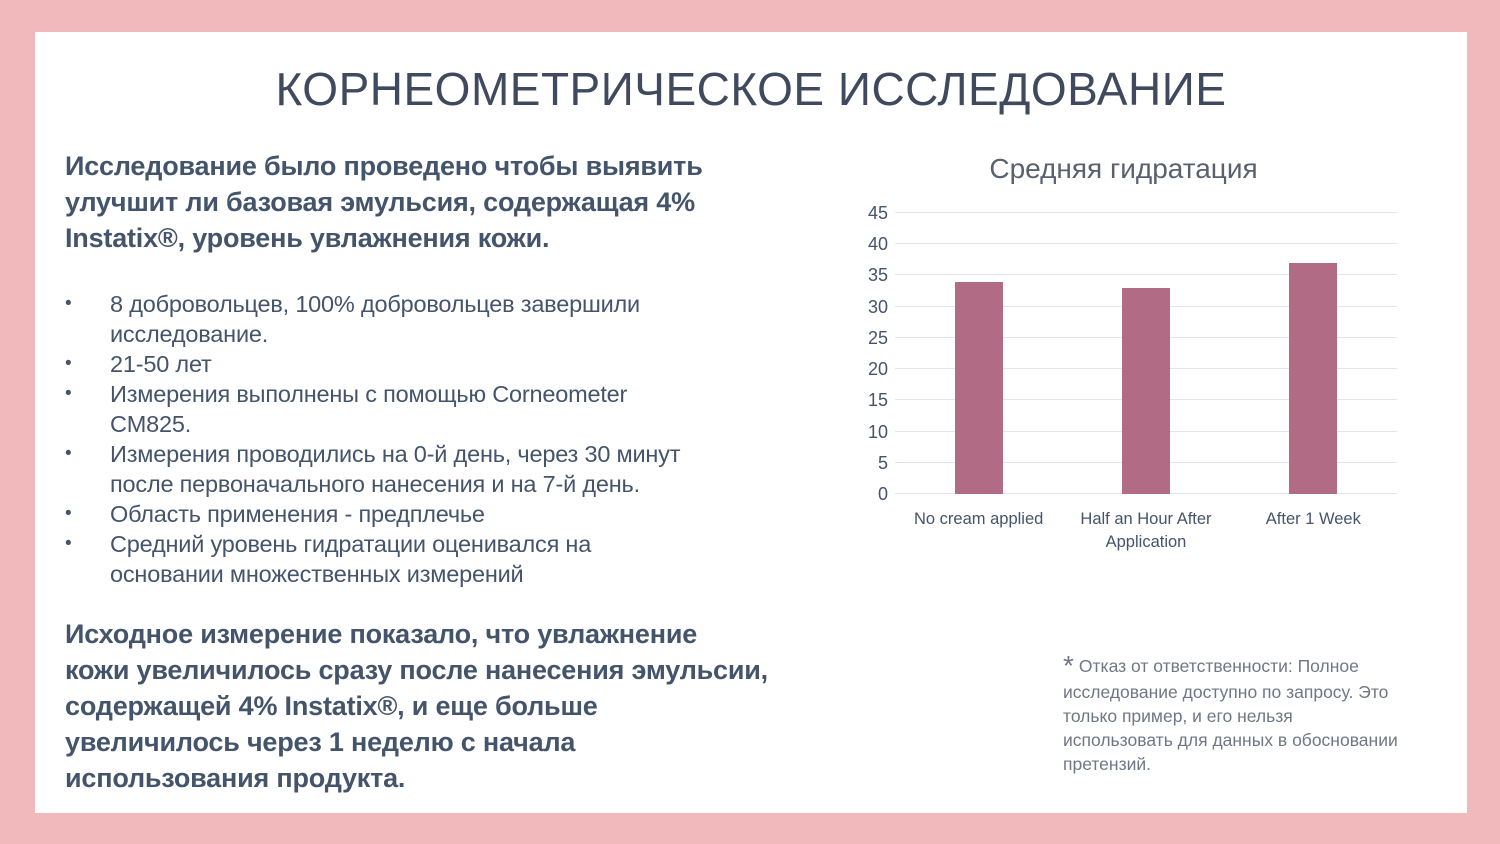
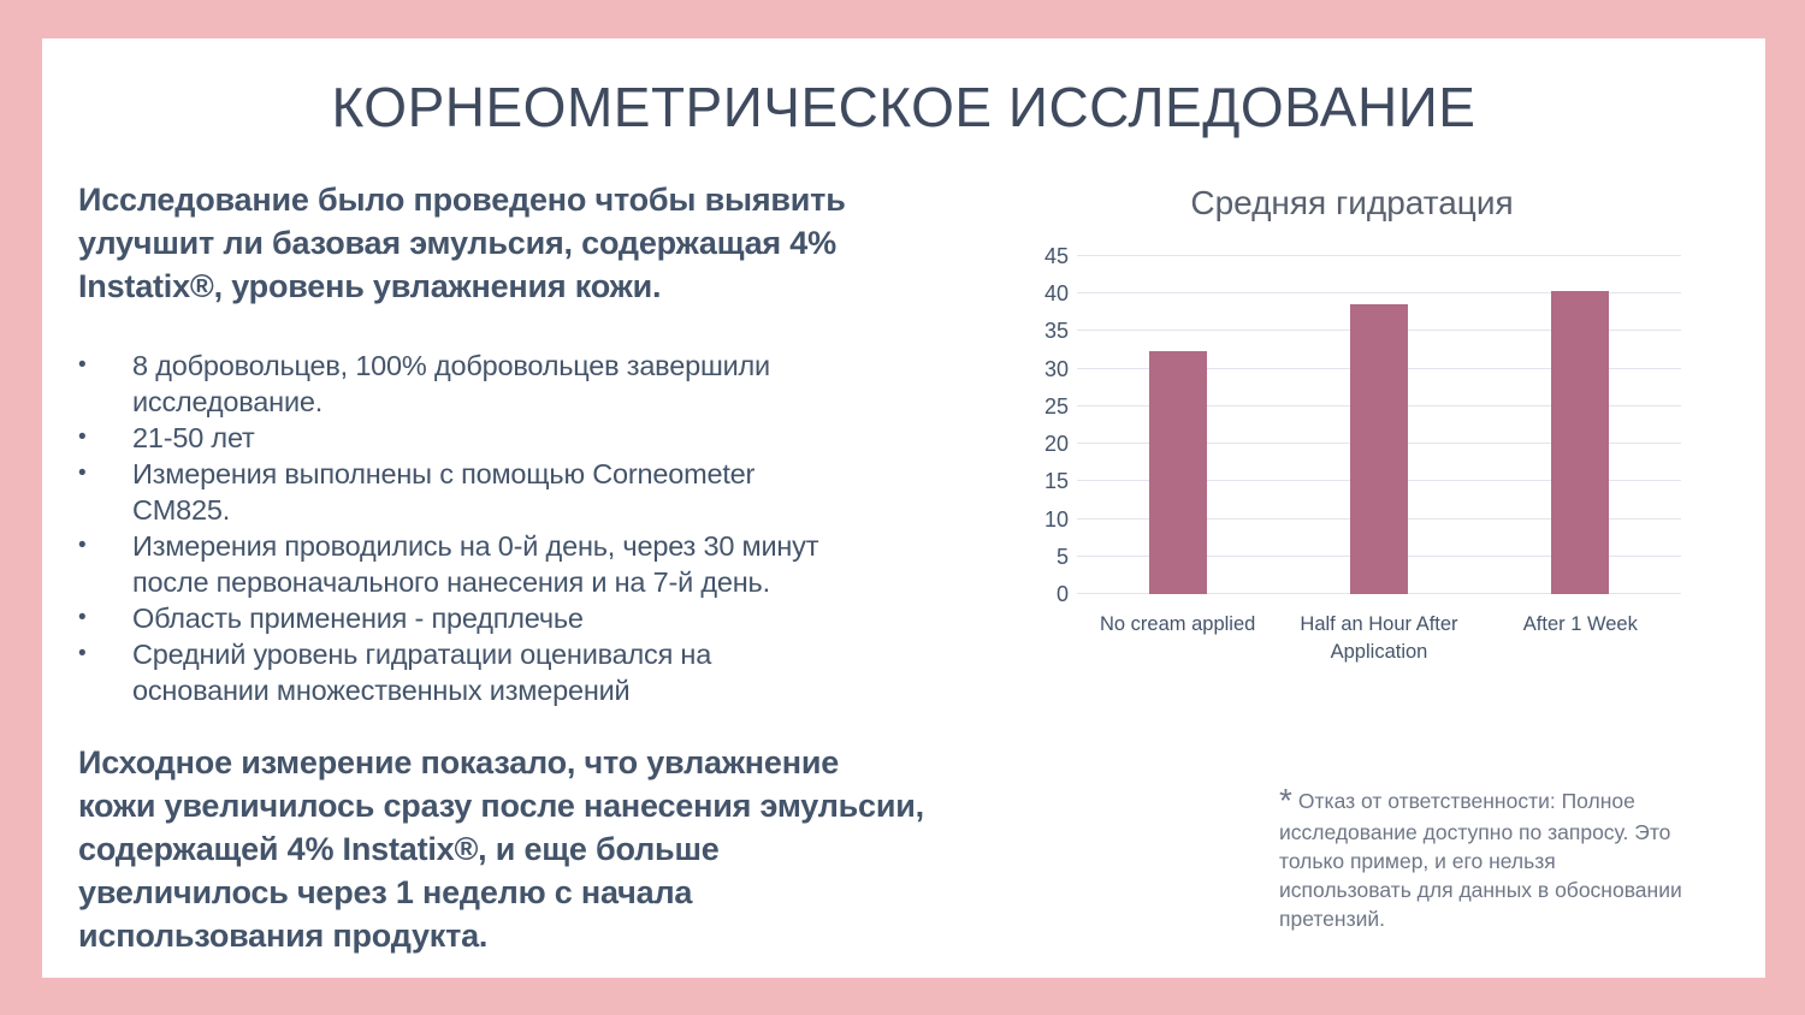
No cream applied: 34 -> 32
Half an Hour After Application: 33 -> 39
After 1 Week: 37 -> 40
